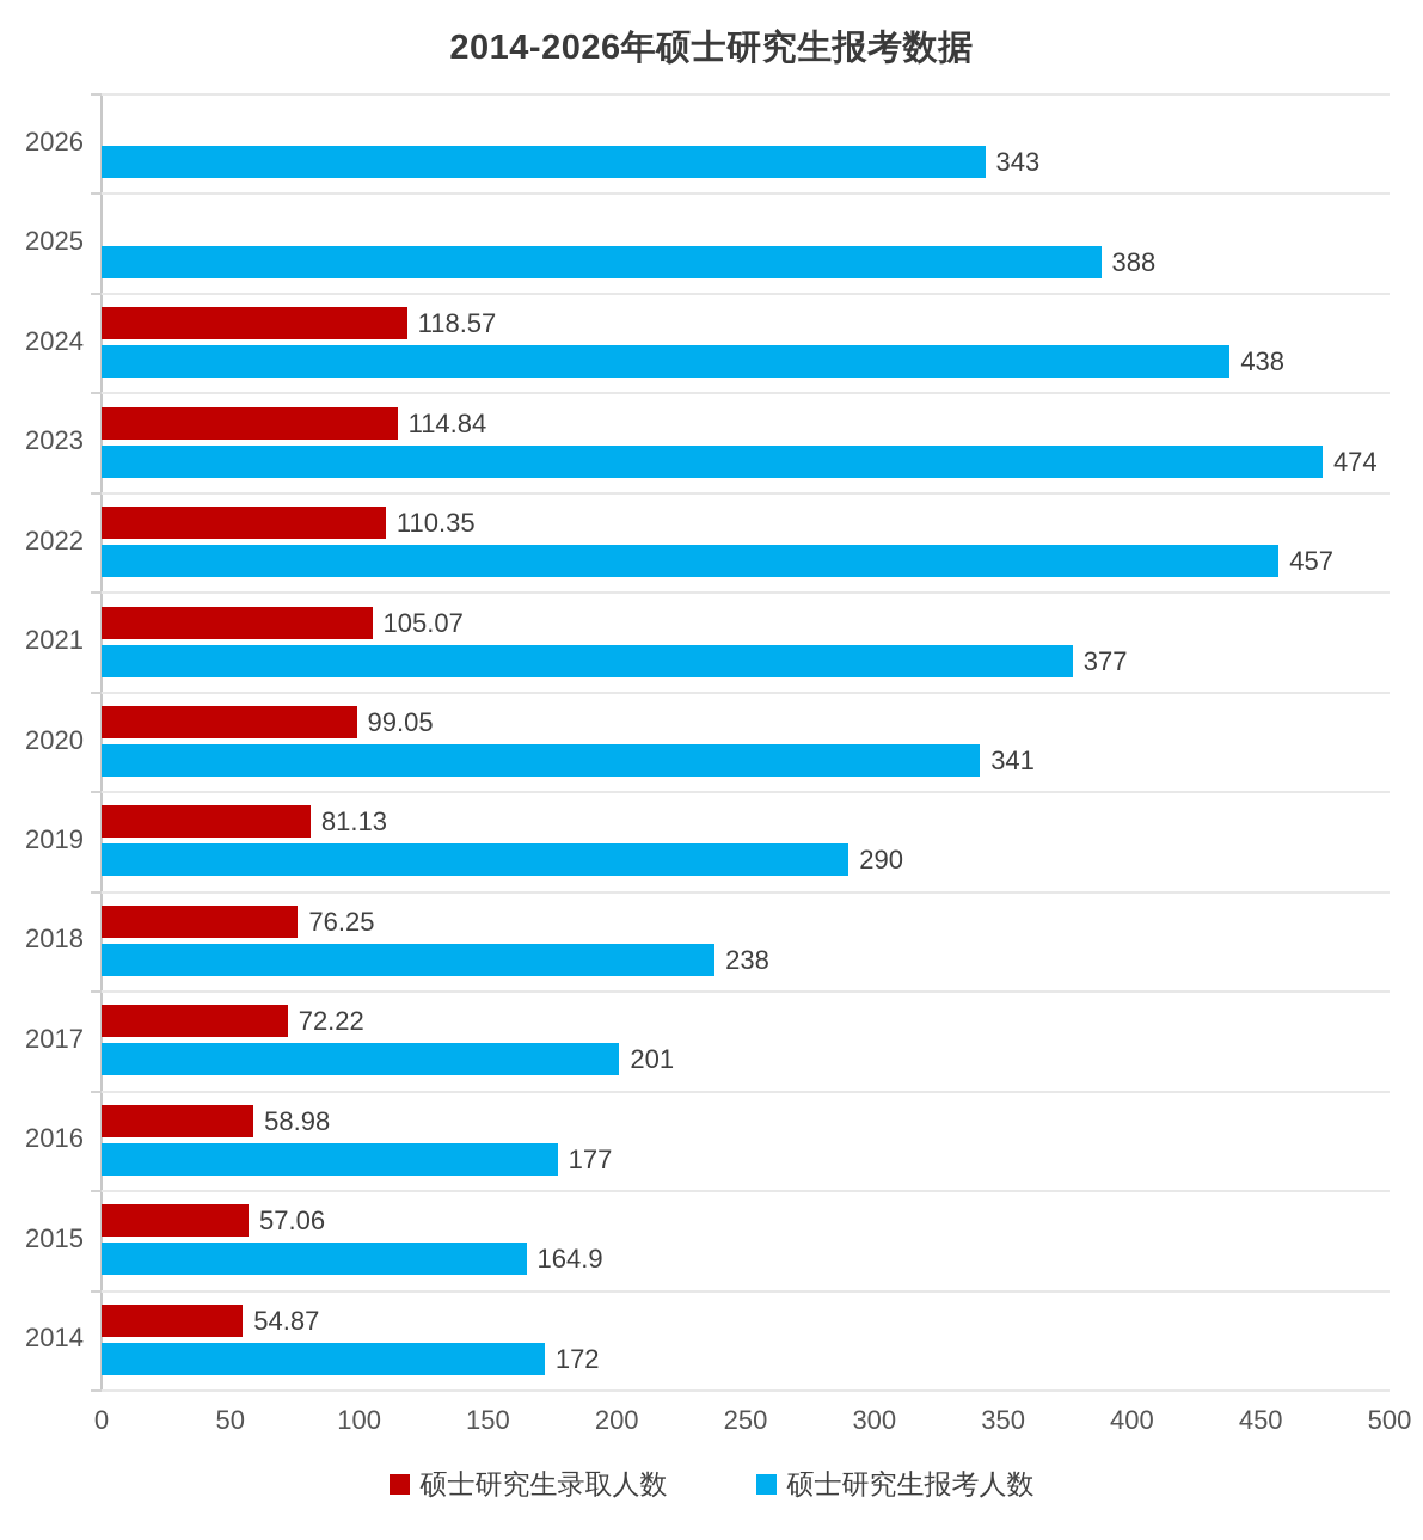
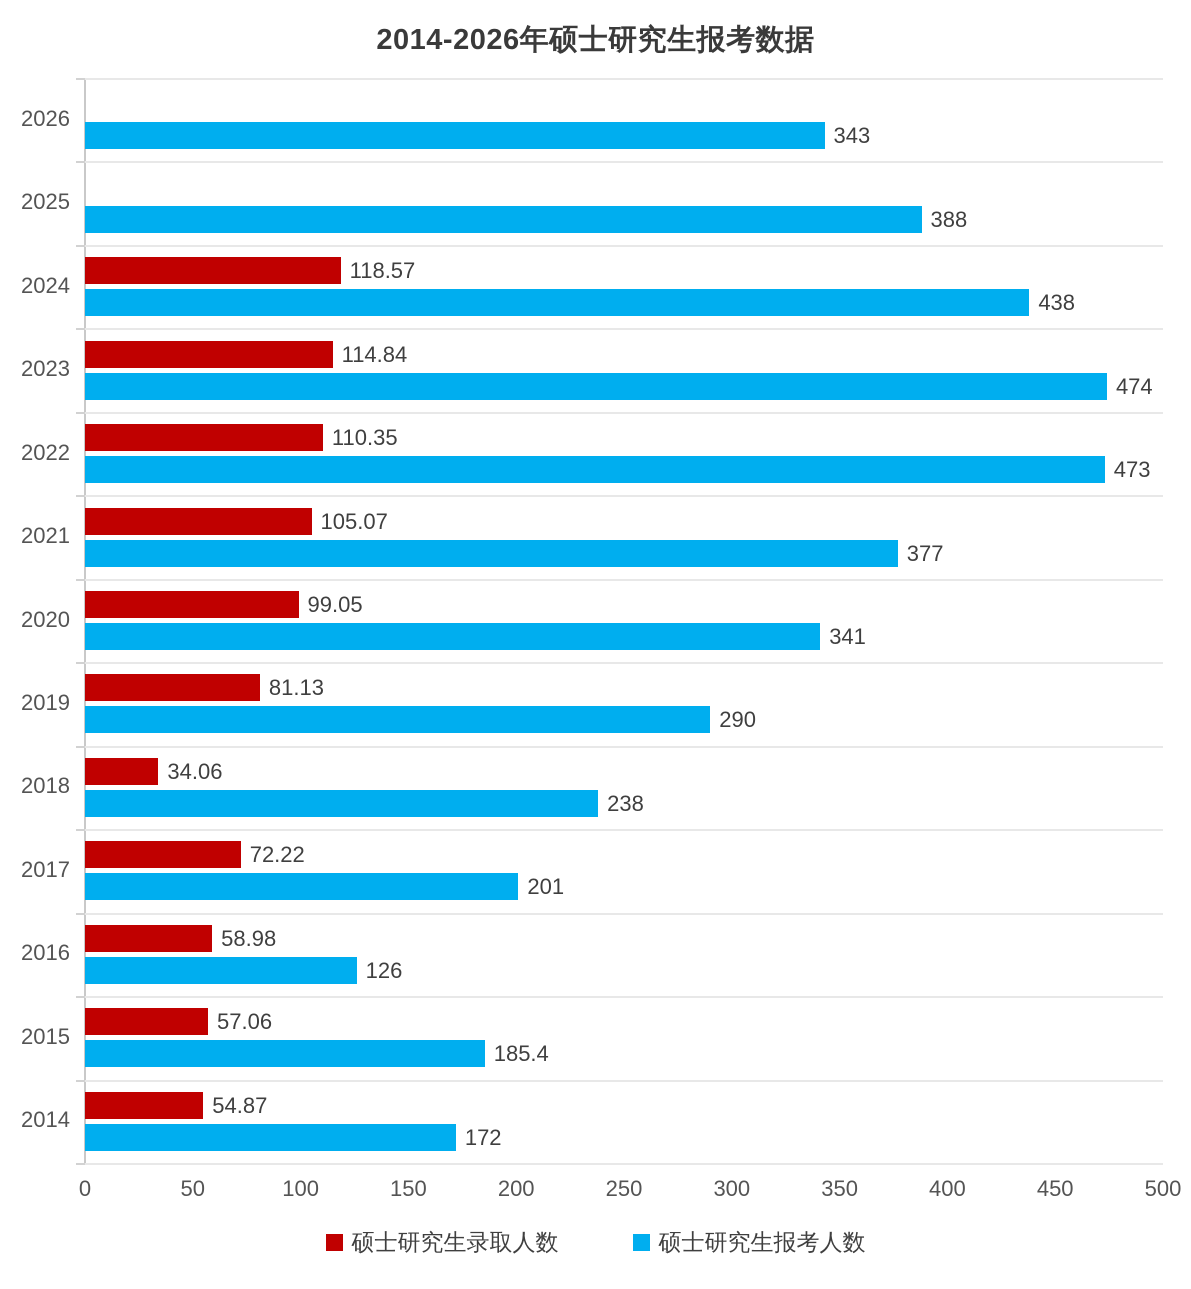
硕士研究生报考人数/2022: 457 -> 473
硕士研究生录取人数/2018: 76.25 -> 34.06
硕士研究生报考人数/2016: 177 -> 126
硕士研究生报考人数/2015: 164.9 -> 185.4
